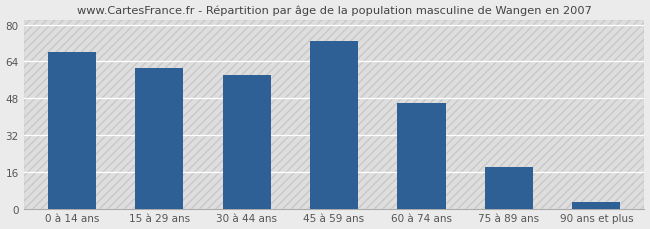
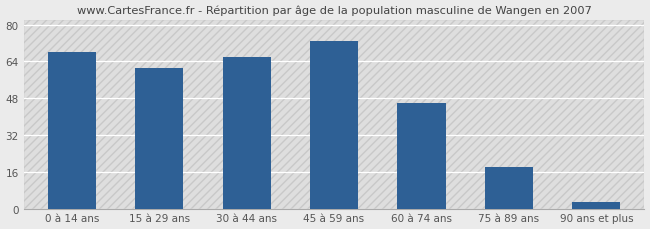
30 à 44 ans: 58 -> 66
